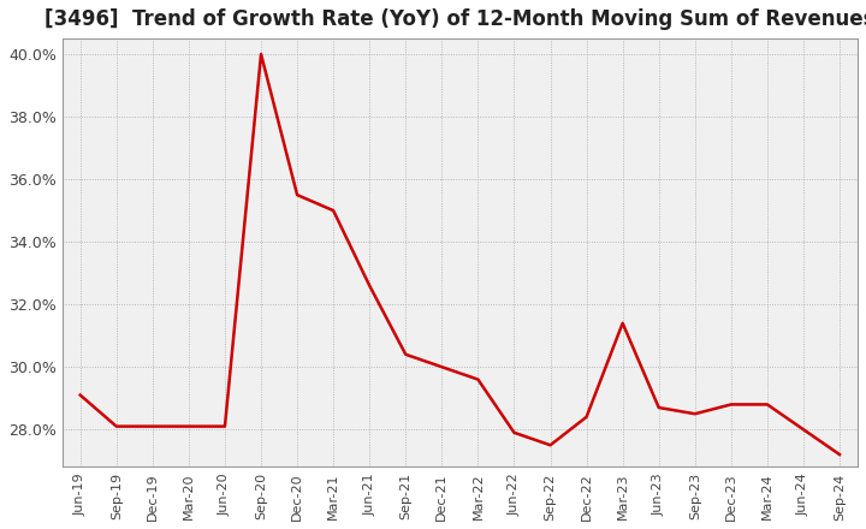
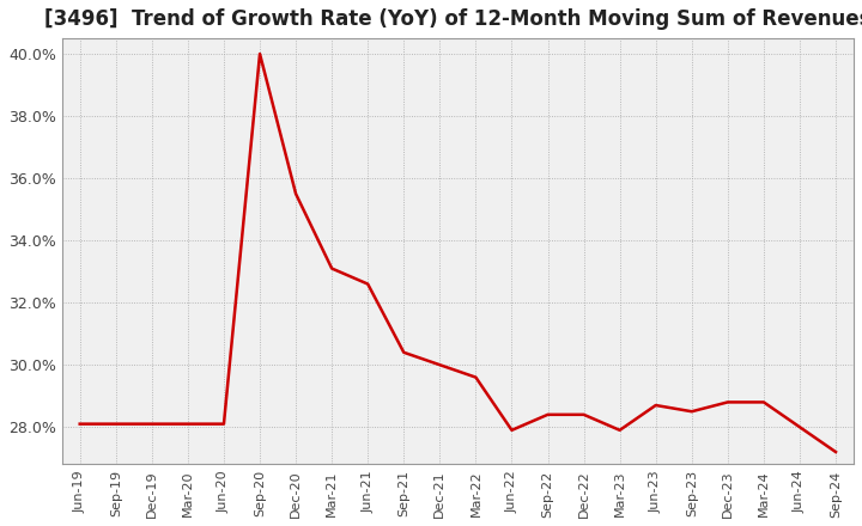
Jun-19: 29.1% -> 28.1%
Mar-21: 35.0% -> 33.1%
Sep-22: 27.5% -> 28.4%
Mar-23: 31.4% -> 27.9%
